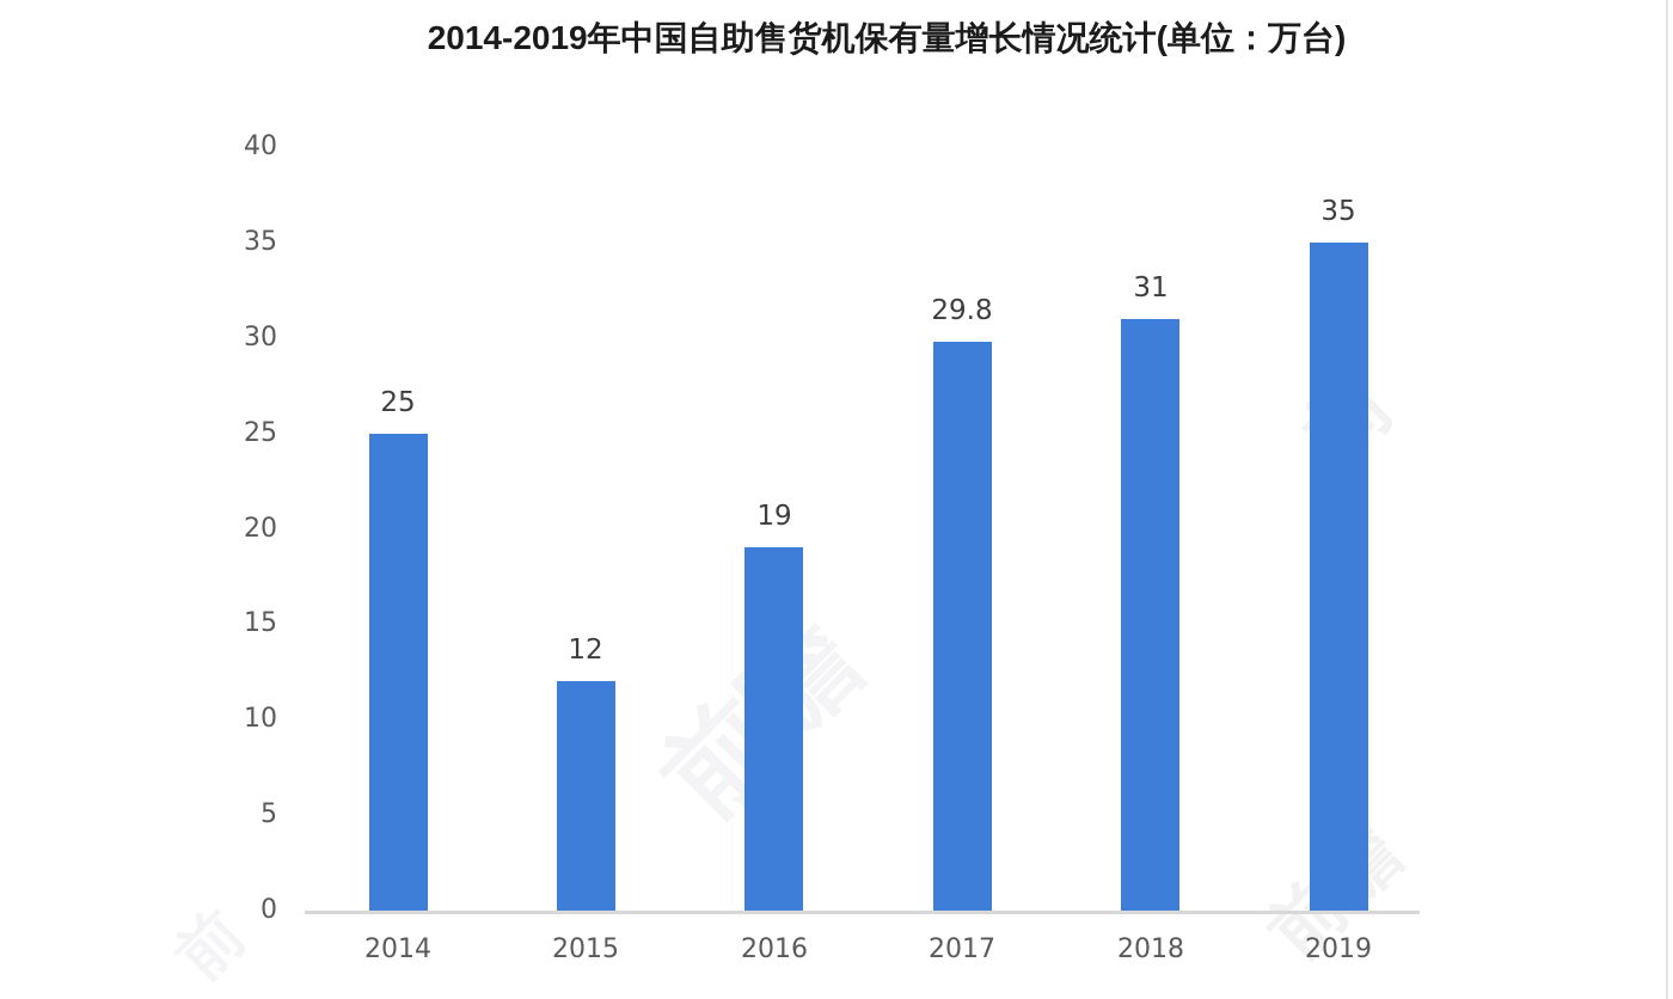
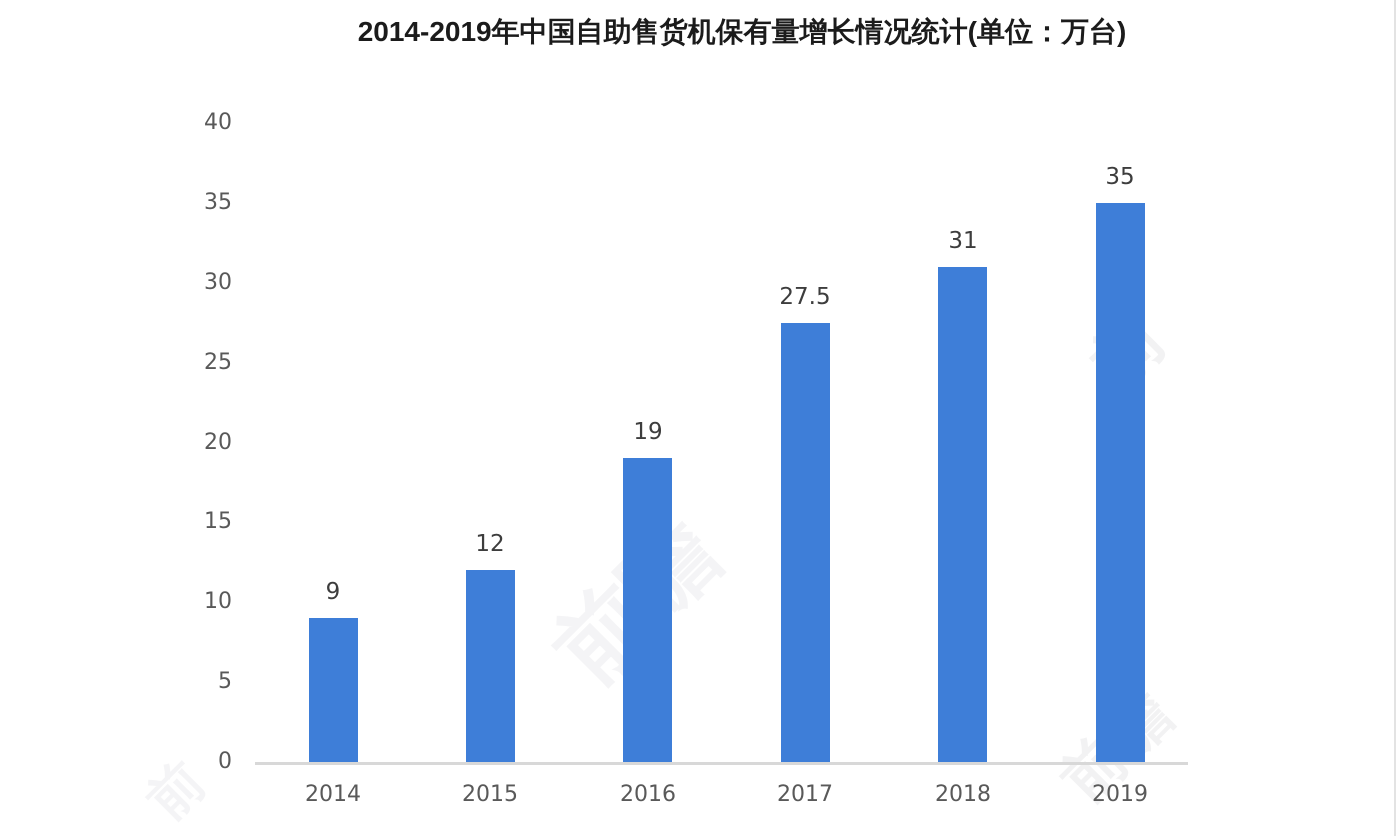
2014: 25 -> 9
2017: 29.8 -> 27.5
